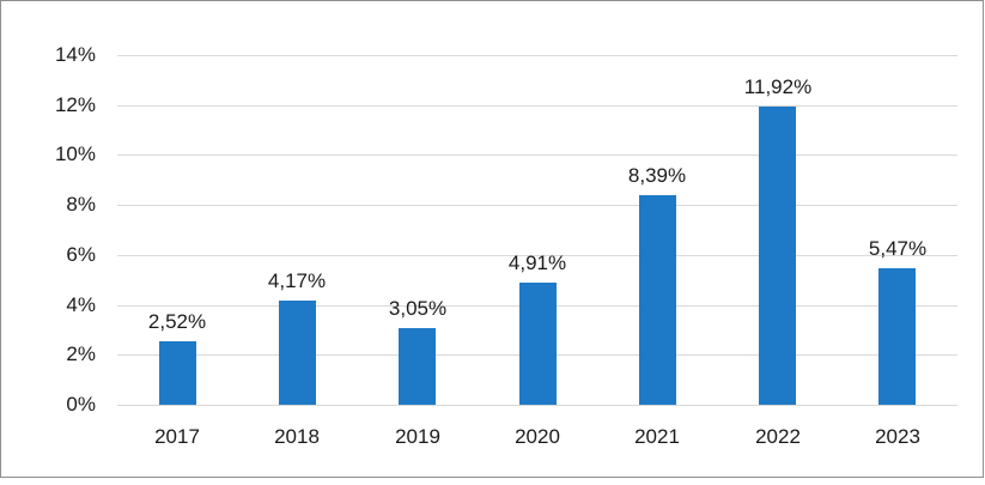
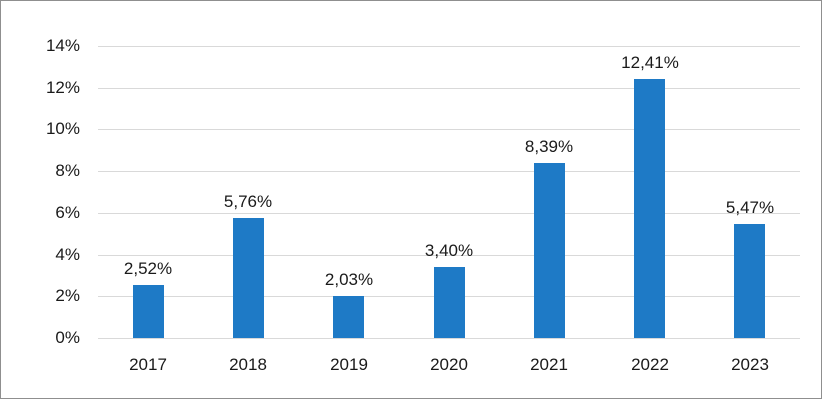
2018: 4,17% -> 5,76%
2019: 3,05% -> 2,03%
2020: 4,91% -> 3,40%
2022: 11,92% -> 12,41%
